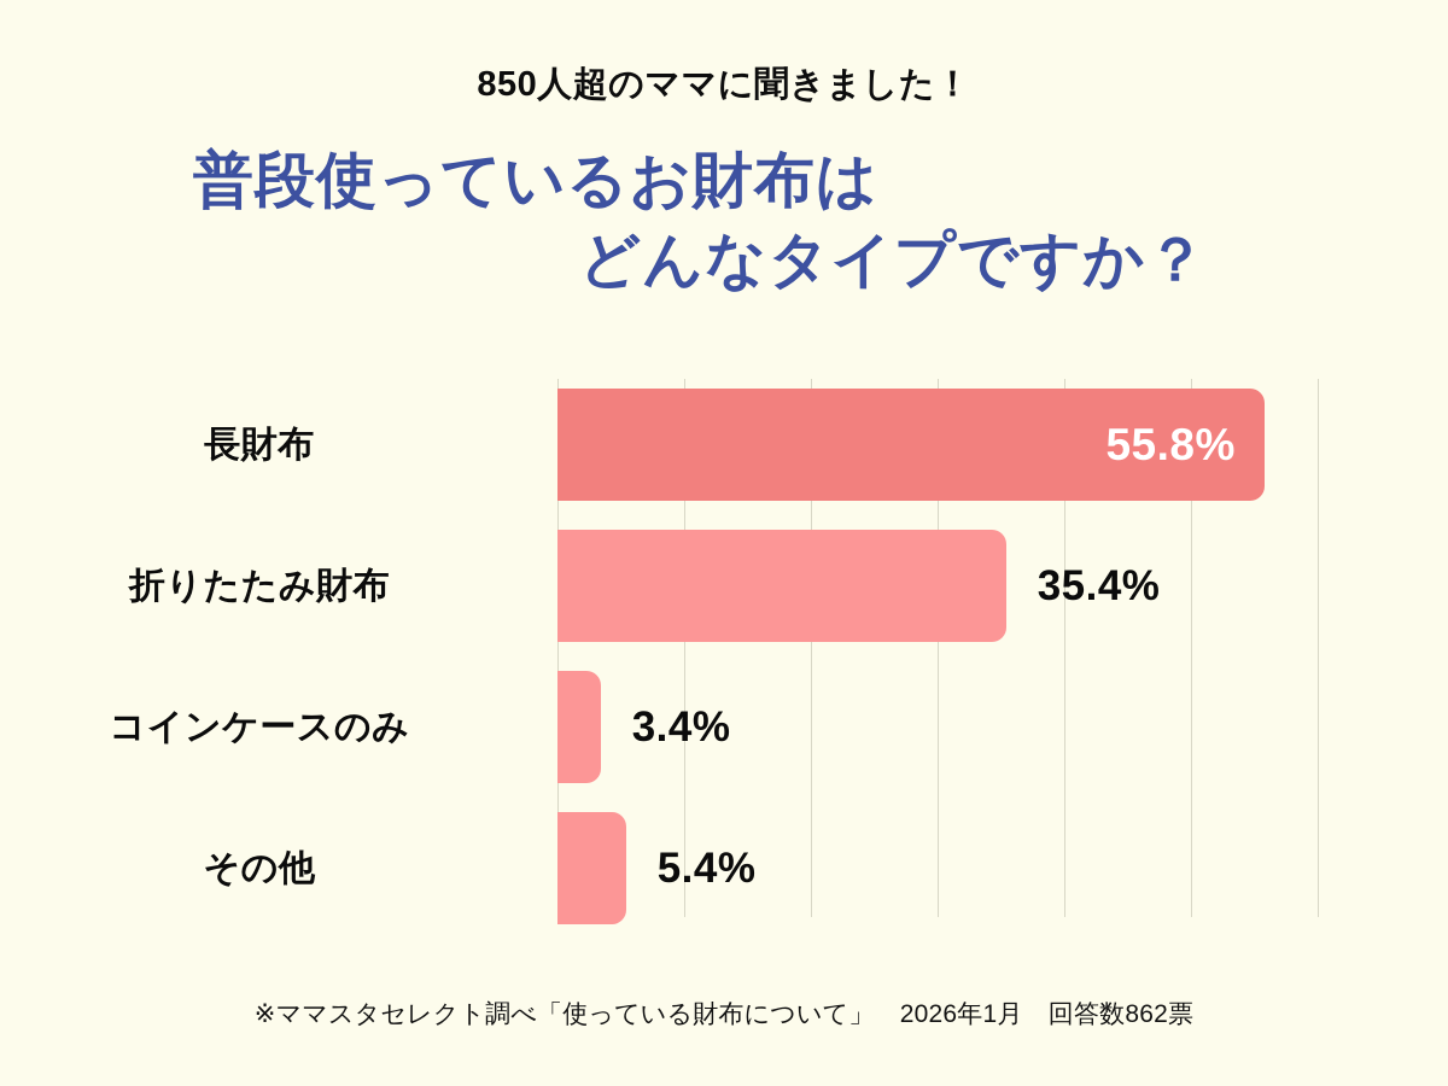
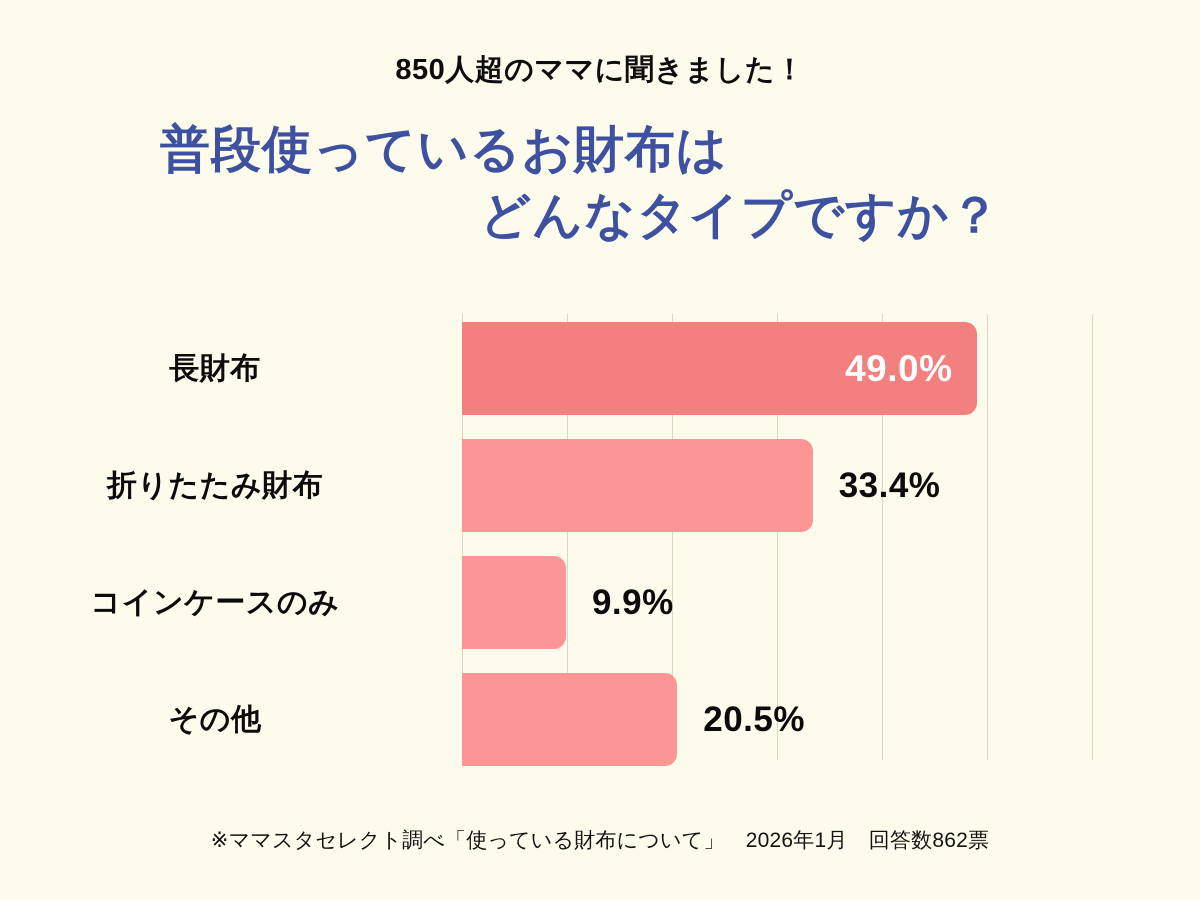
長財布: 55.8% -> 49.0%
折りたたみ財布: 35.4% -> 33.4%
コインケースのみ: 3.4% -> 9.9%
その他: 5.4% -> 20.5%
